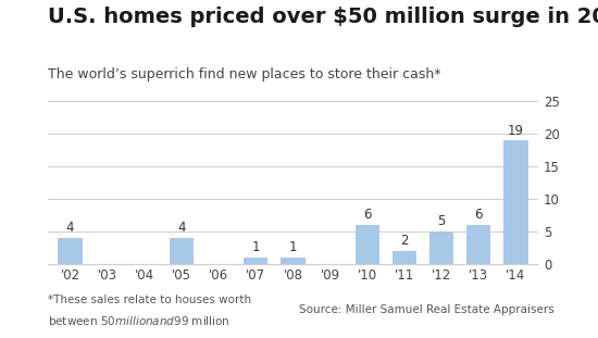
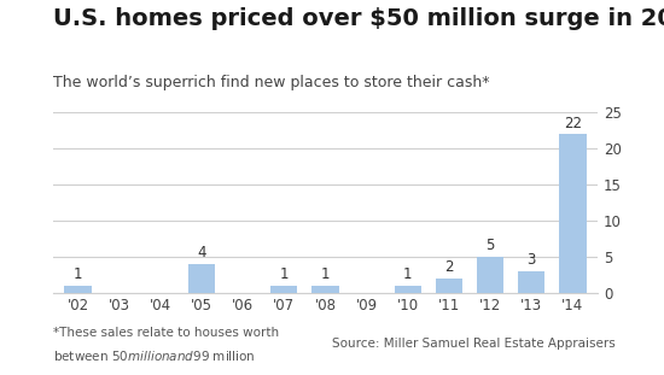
'02: 4 -> 1
'10: 6 -> 1
'13: 6 -> 3
'14: 19 -> 22
